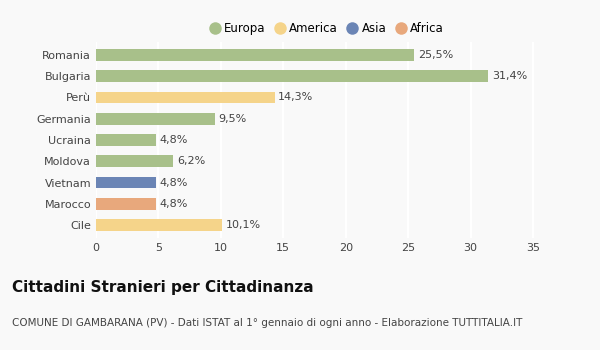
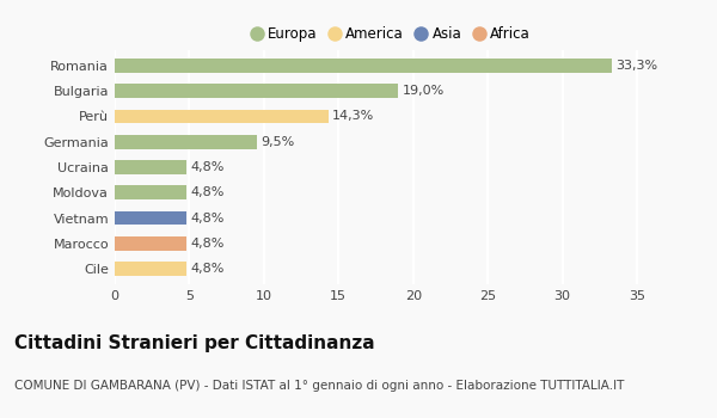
Romania: 25,5% -> 33,3%
Bulgaria: 31,4% -> 19,0%
Moldova: 6,2% -> 4,8%
Cile: 10,1% -> 4,8%
